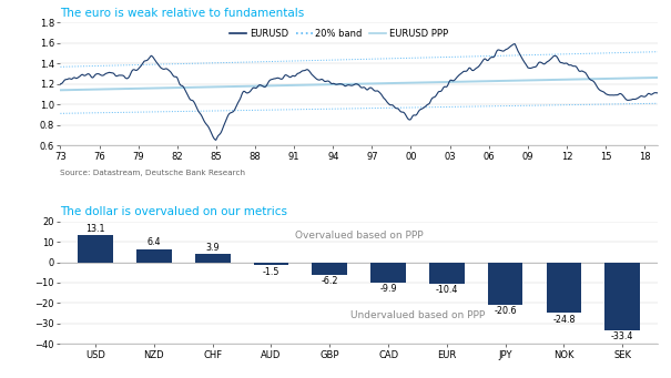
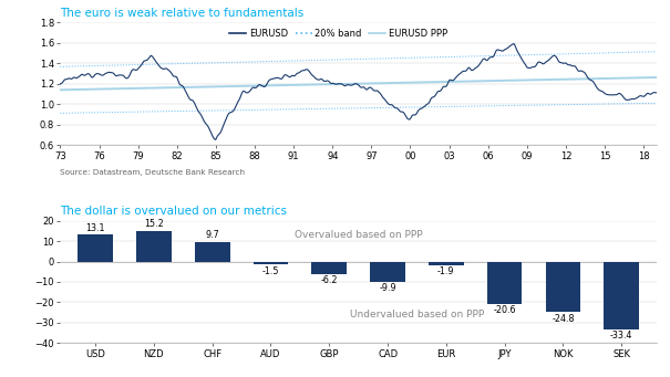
The dollar is overvalued on our metrics/NZD: 6.4 -> 15.2
The dollar is overvalued on our metrics/CHF: 3.9 -> 9.7
The dollar is overvalued on our metrics/EUR: -10.4 -> -1.9
